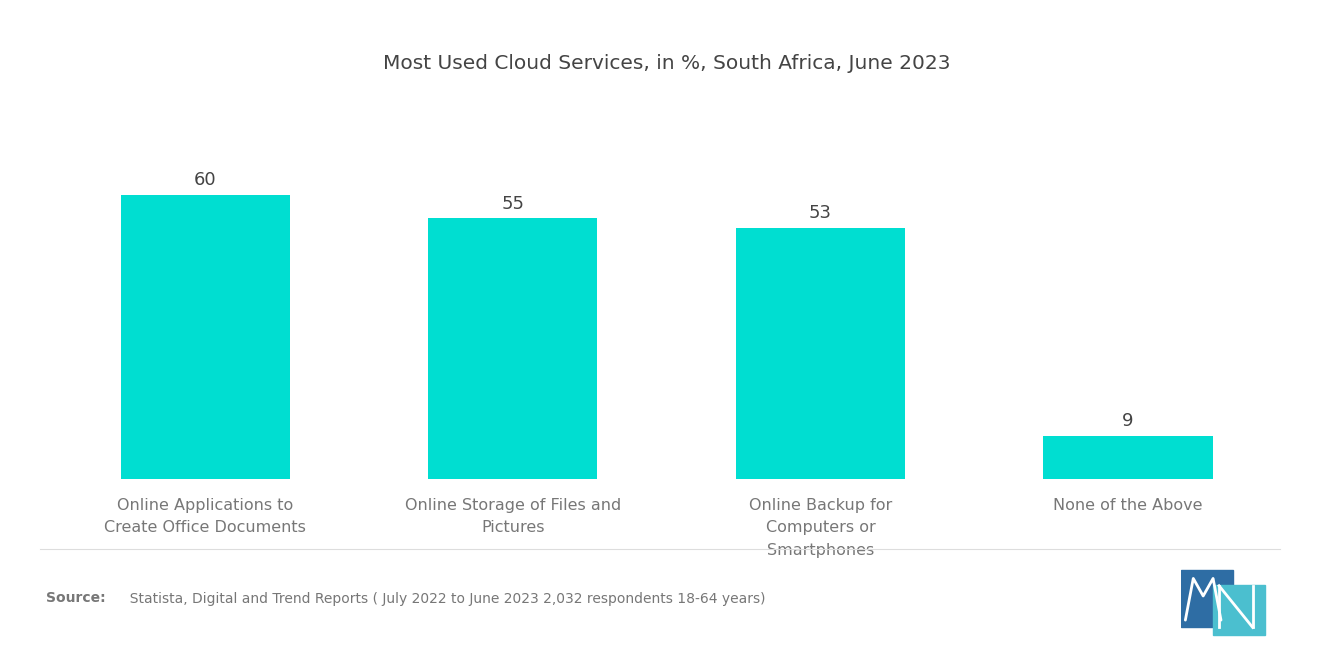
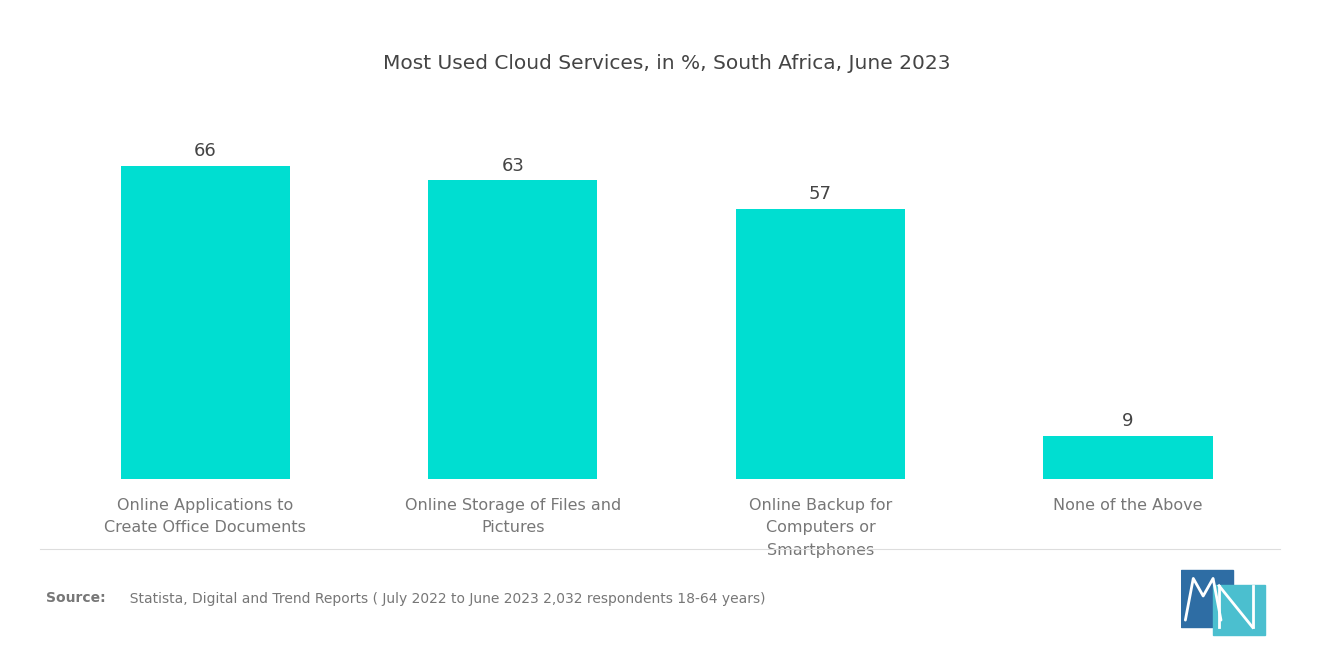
Most Used Cloud Services, in %, South Africa, June 2023/Online Applications to Create Office Documents: 60 -> 66
Most Used Cloud Services, in %, South Africa, June 2023/Online Storage of Files and Pictures: 55 -> 63
Most Used Cloud Services, in %, South Africa, June 2023/Online Backup for Computers or Smartphones: 53 -> 57
